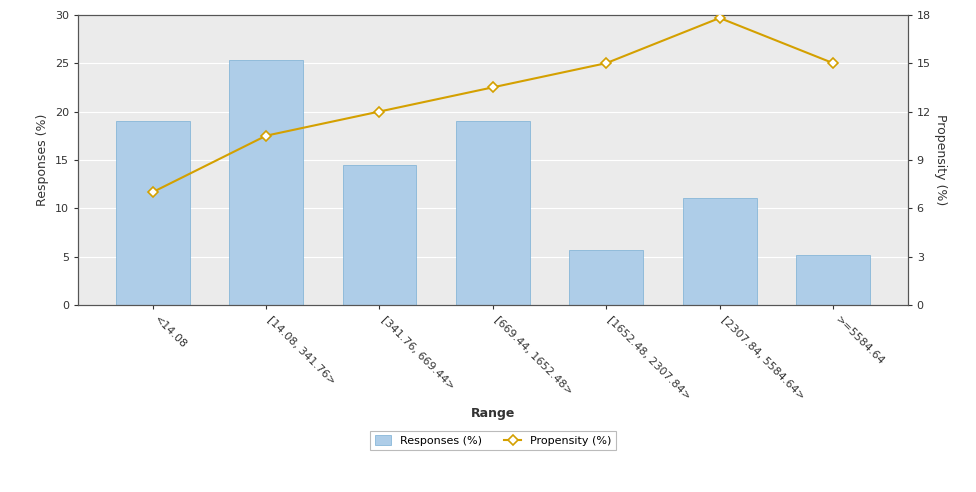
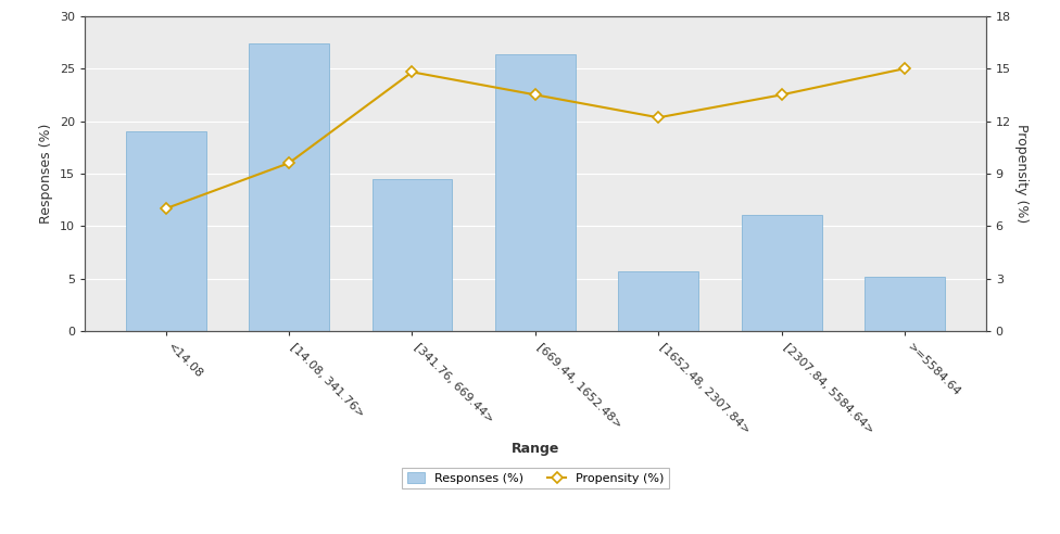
Responses (%)/[14.08, 341.76>: 25.3 -> 27.4
Propensity (%)/[14.08, 341.76>: 10.5 -> 9.6
Propensity (%)/[341.76, 669.44>: 12.0 -> 14.8
Responses (%)/[669.44, 1652.48>: 19.0 -> 26.4
Propensity (%)/[1652.48, 2307.84>: 15.0 -> 12.2
Propensity (%)/[2307.84, 5584.64>: 17.8 -> 13.5
